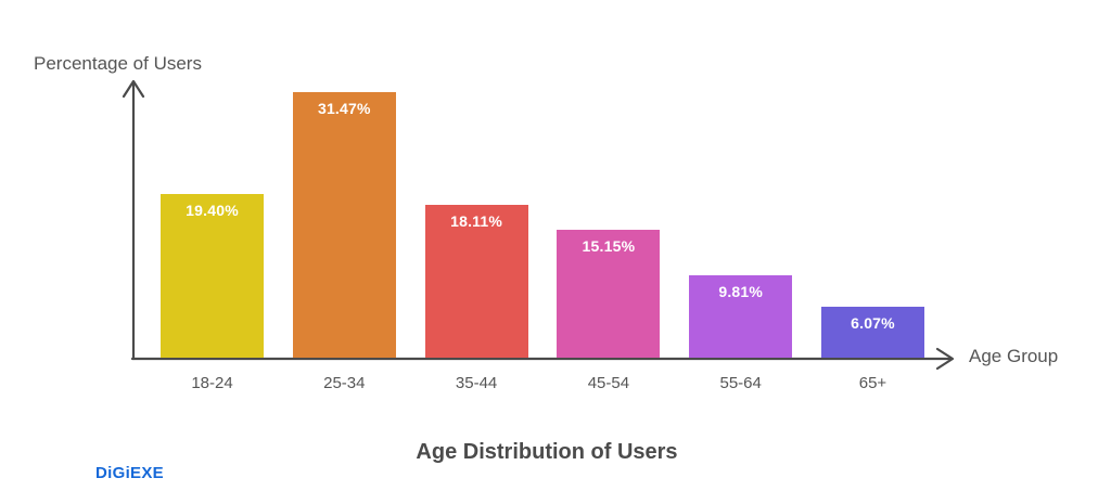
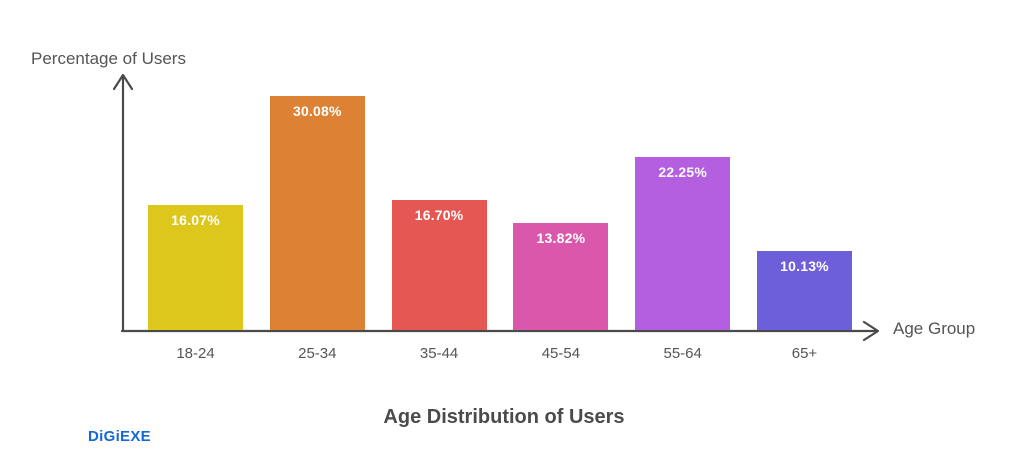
18-24: 19.40% -> 16.07%
25-34: 31.47% -> 30.08%
35-44: 18.11% -> 16.70%
45-54: 15.15% -> 13.82%
55-64: 9.81% -> 22.25%
65+: 6.07% -> 10.13%
